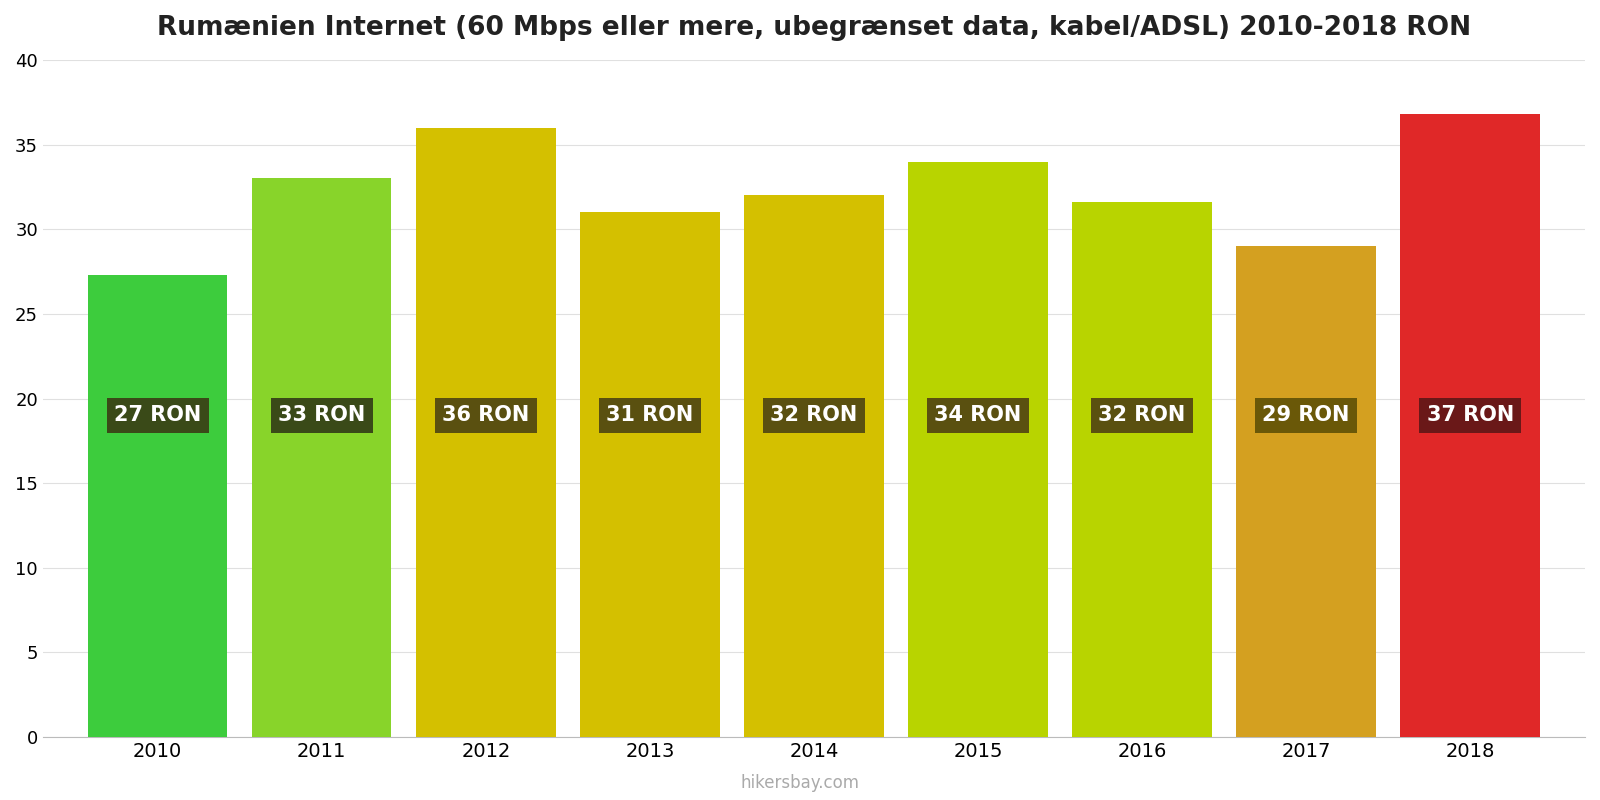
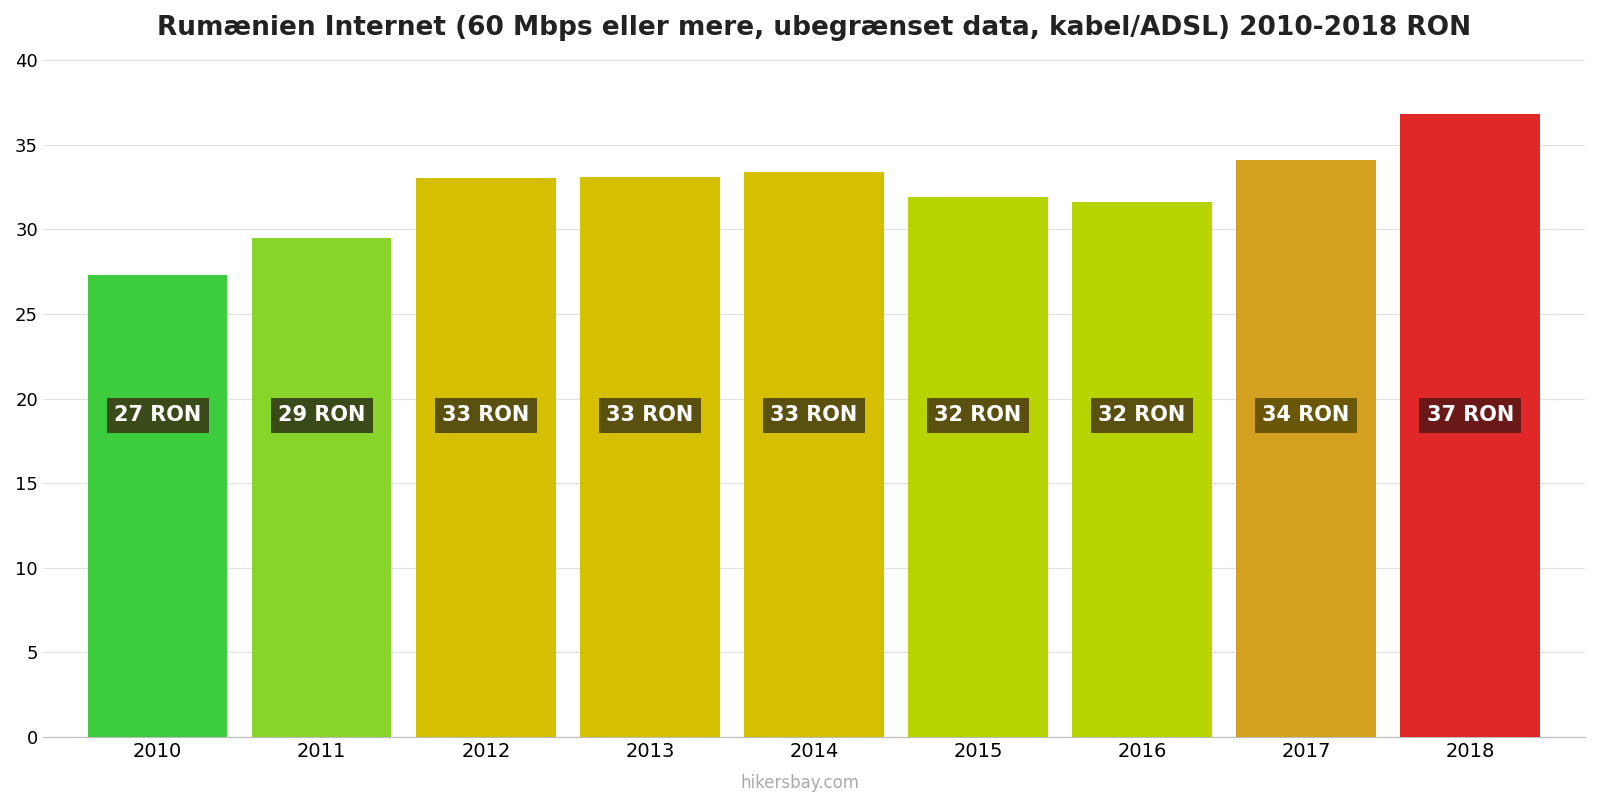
2011: 33 -> 29
2012: 36 -> 33
2013: 31 -> 33
2014: 32 -> 33
2015: 34 -> 32
2017: 29 -> 34
